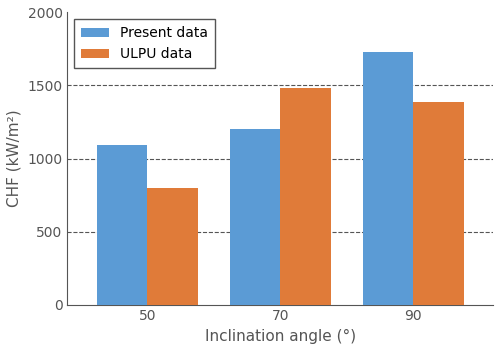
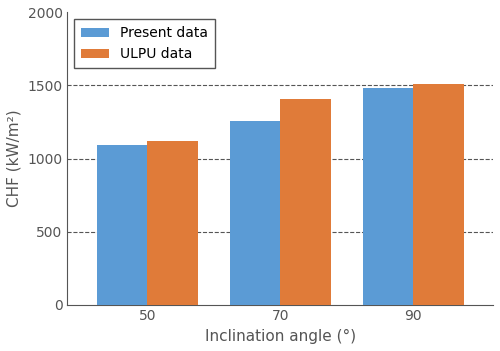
ULPU data/50: 800 -> 1120
Present data/70: 1200 -> 1260
ULPU data/70: 1480 -> 1410
Present data/90: 1730 -> 1480
ULPU data/90: 1390 -> 1510
